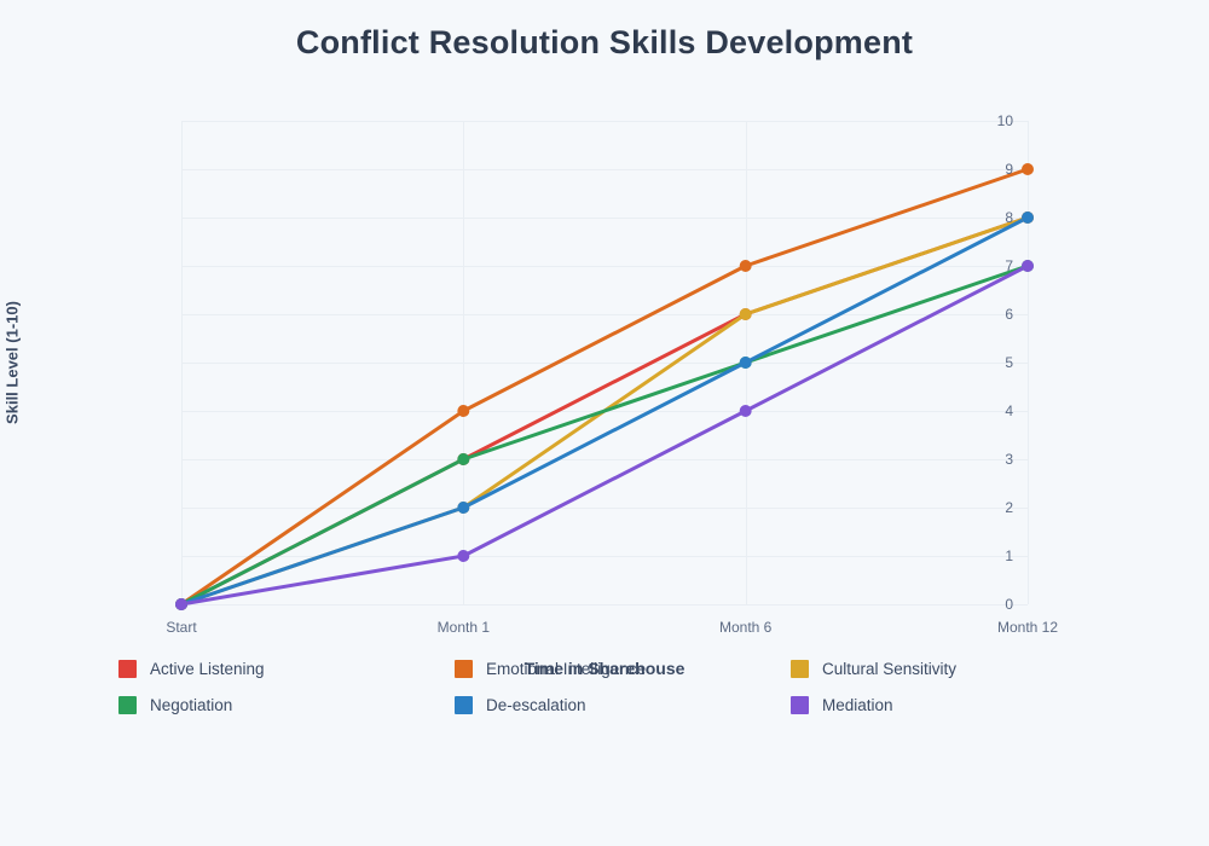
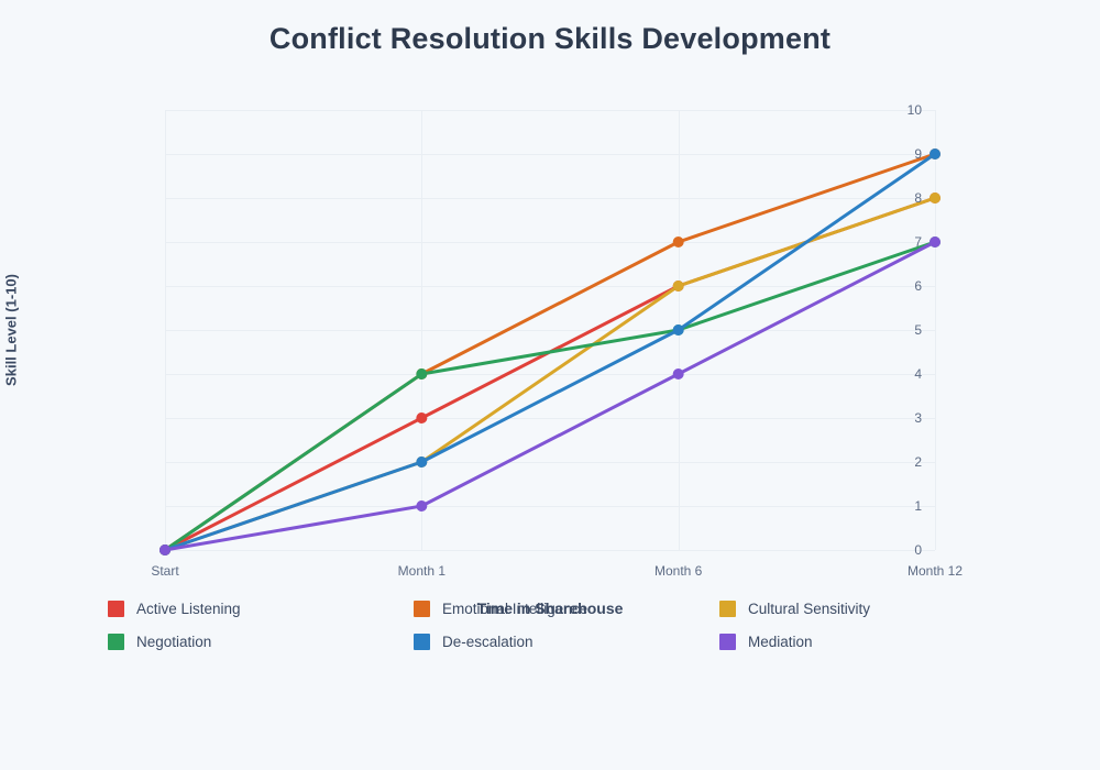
Negotiation/Month 1: 3 -> 4
De-escalation/Month 12: 8 -> 9
